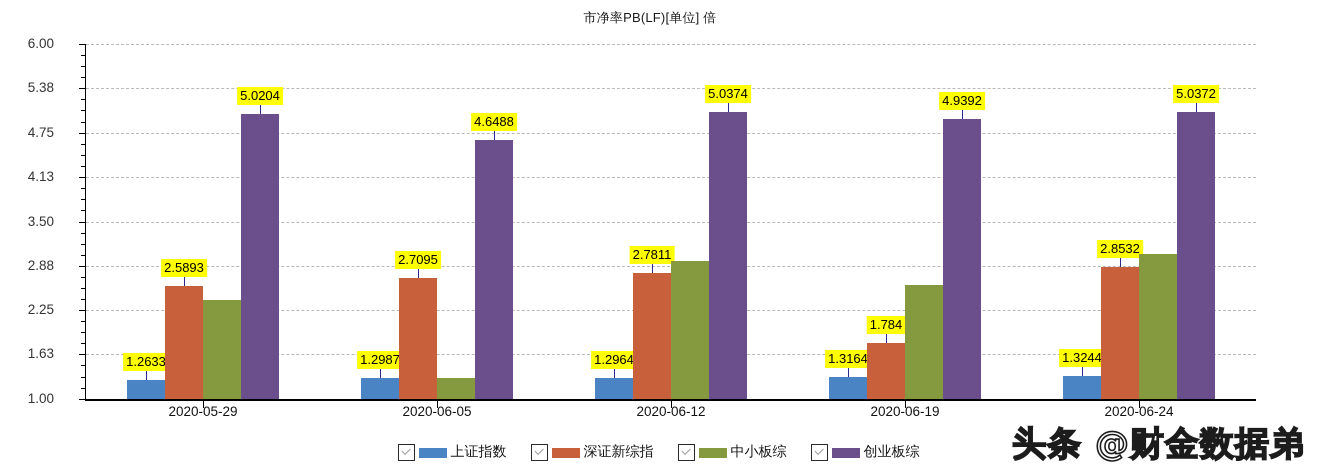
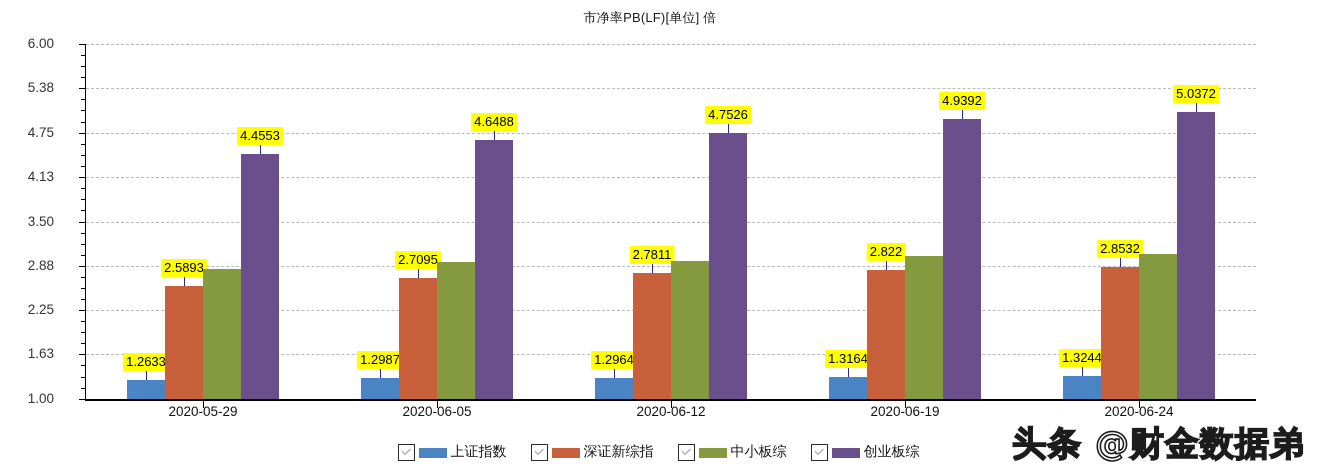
中小板综/2020-05-29: 2.4 -> 2.8
创业板综/2020-05-29: 5.0204 -> 4.4553
中小板综/2020-06-05: 1.3 -> 2.9
创业板综/2020-06-12: 5.0374 -> 4.7526
深证新综指/2020-06-19: 1.784 -> 2.822
中小板综/2020-06-19: 2.6 -> 3.0
